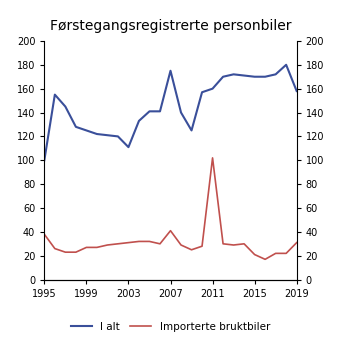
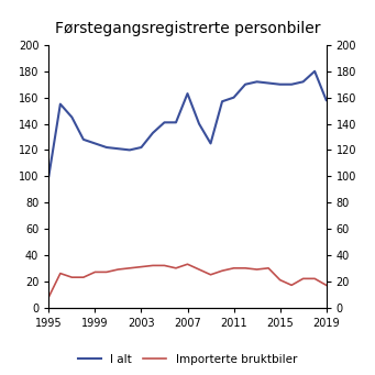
Importerte bruktbiler/1995: 38 -> 8
I alt/2003: 111 -> 122
I alt/2007: 175 -> 163
Importerte bruktbiler/2007: 41 -> 33
Importerte bruktbiler/2011: 102 -> 30
Importerte bruktbiler/2019: 31 -> 17
